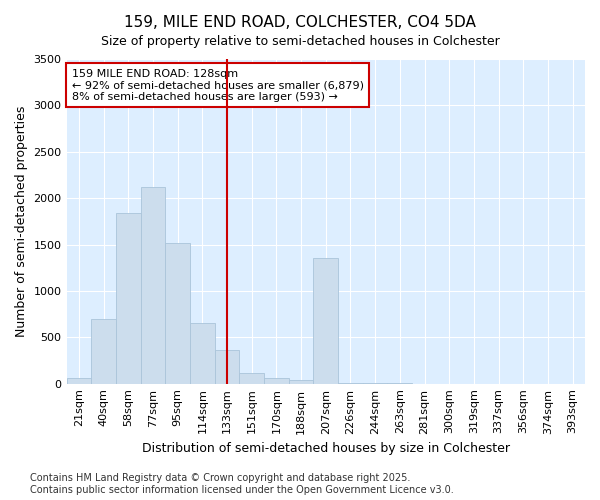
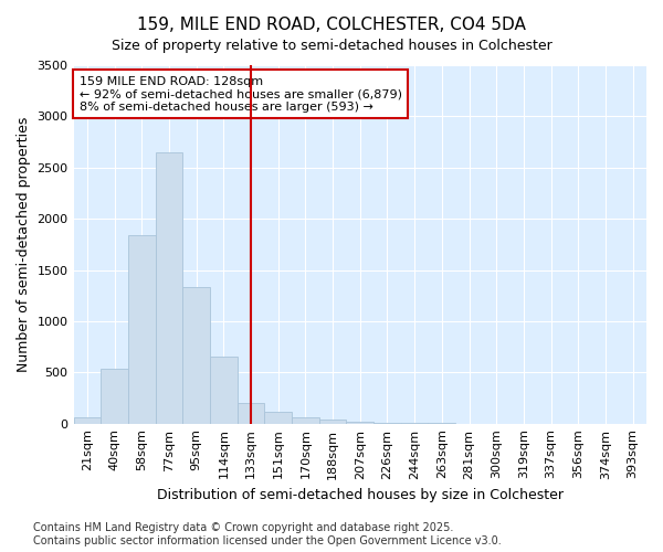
40sqm: 700 -> 540
77sqm: 2120 -> 2650
95sqm: 1520 -> 1330
133sqm: 360 -> 200
207sqm: 1360 -> 20
